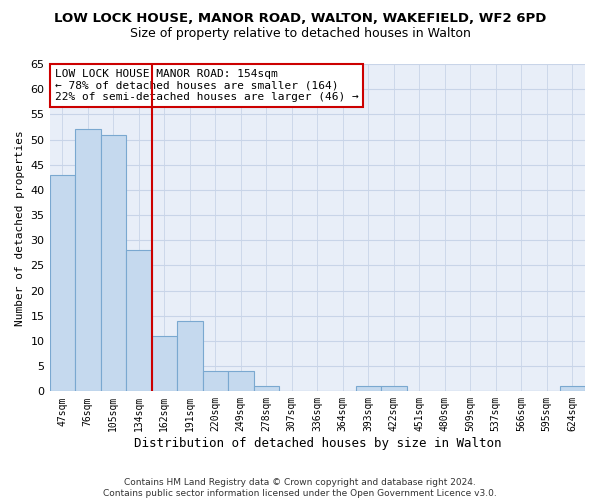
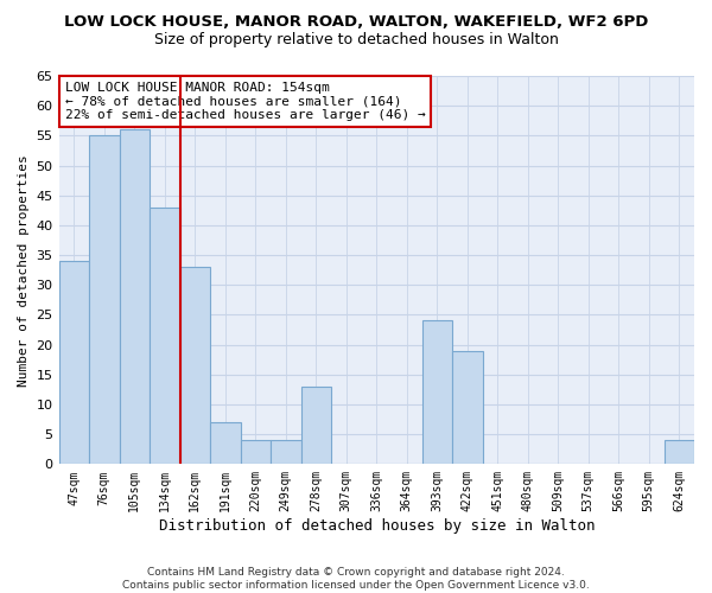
47sqm: 43 -> 34
76sqm: 52 -> 55
105sqm: 51 -> 56
134sqm: 28 -> 43
162sqm: 11 -> 33
191sqm: 14 -> 7
278sqm: 1 -> 13
393sqm: 1 -> 24
422sqm: 1 -> 19
624sqm: 1 -> 4
